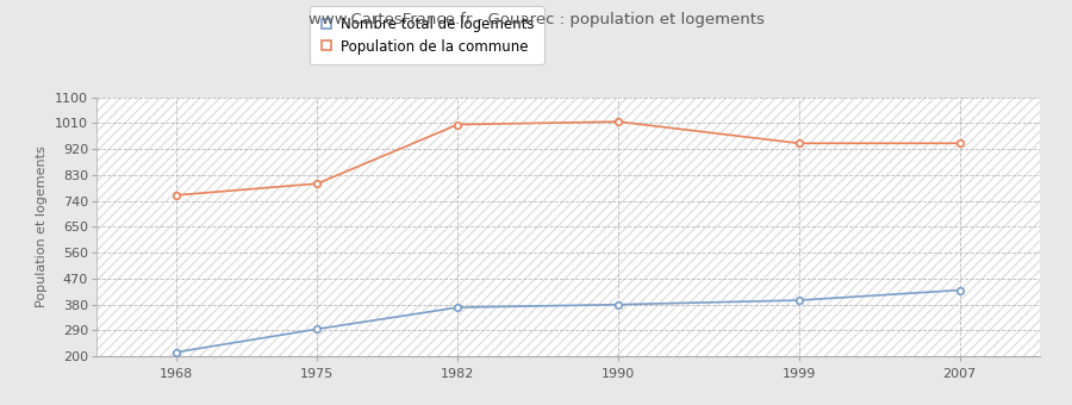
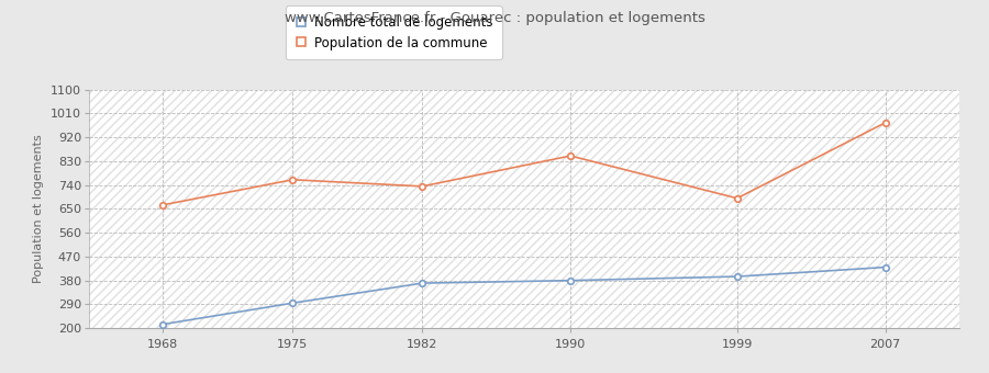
Population de la commune/1968: 760 -> 665
Population de la commune/1975: 800 -> 760
Population de la commune/1982: 1005 -> 735
Population de la commune/1990: 1015 -> 850
Population de la commune/1999: 940 -> 690
Population de la commune/2007: 940 -> 975
